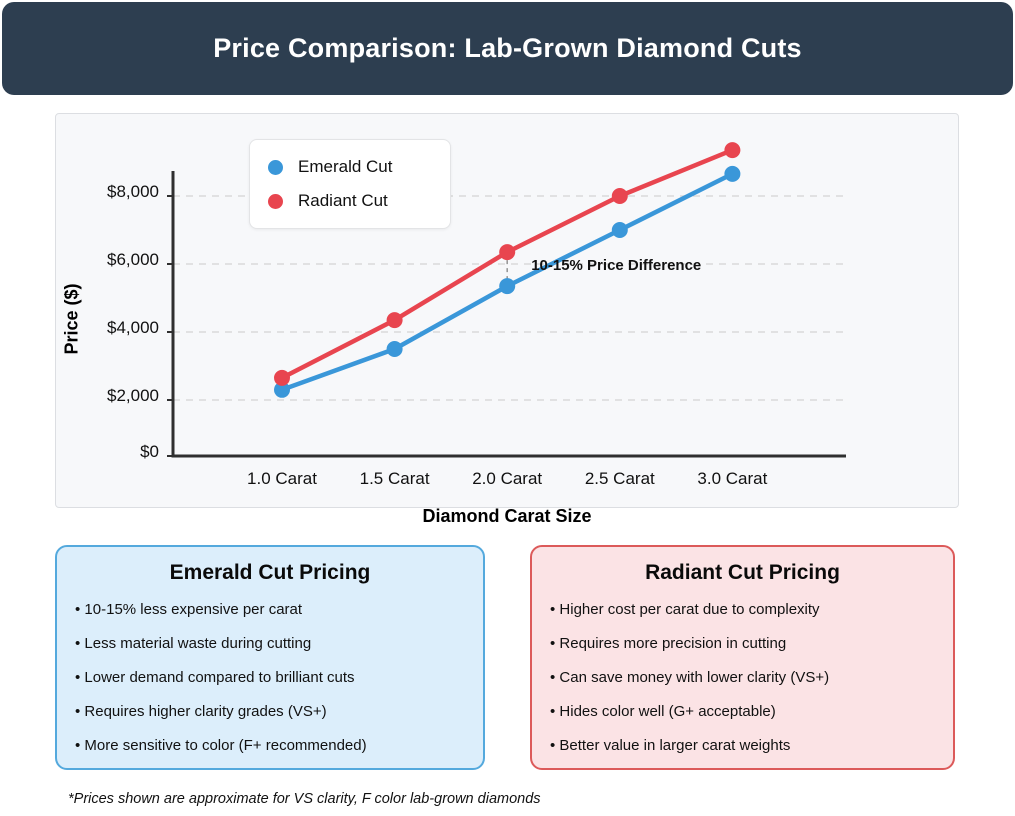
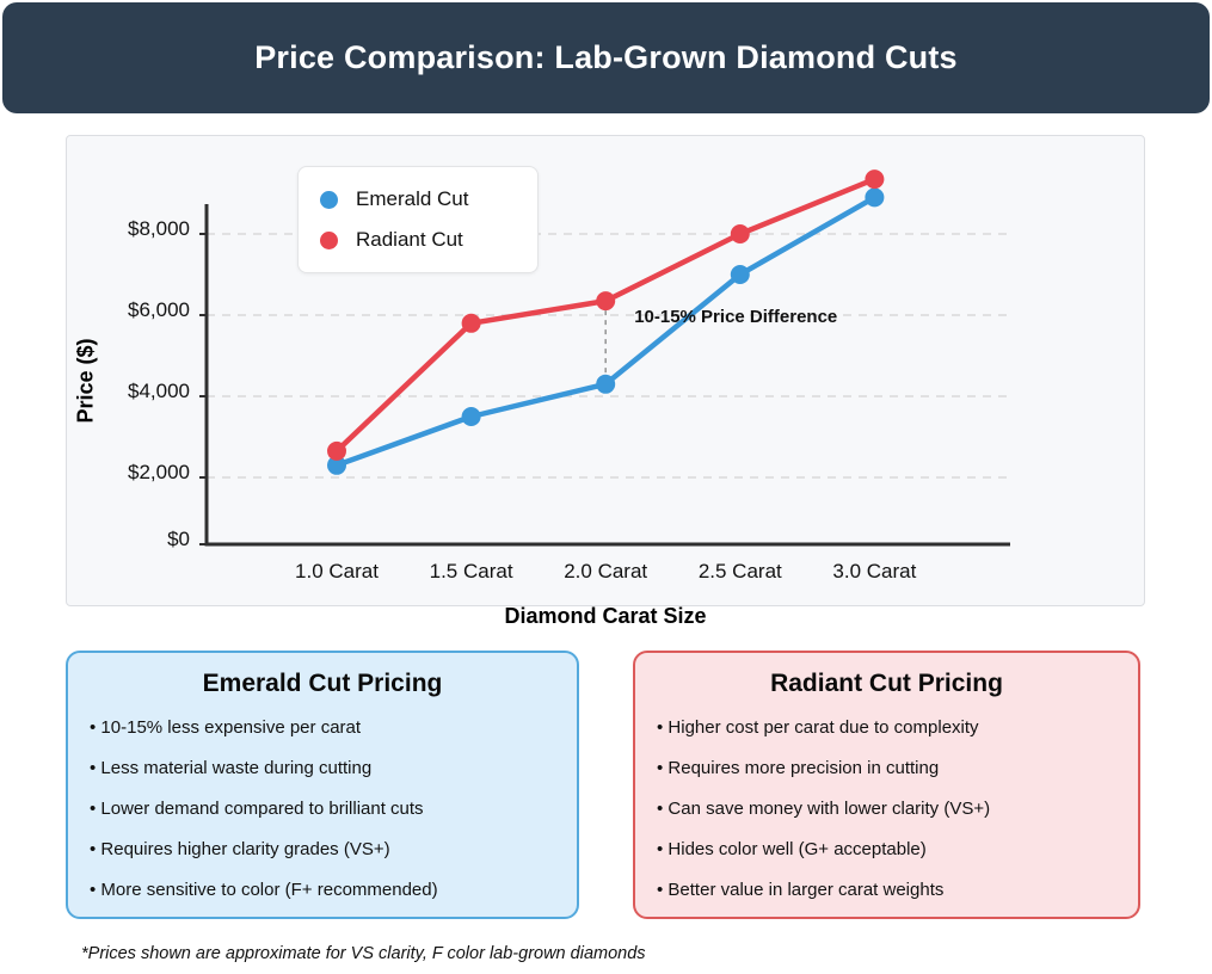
Radiant Cut/1.5 Carat: $4400 -> $5800
Emerald Cut/2.0 Carat: $5400 -> $4300
Emerald Cut/3.0 Carat: $8600 -> $8900
